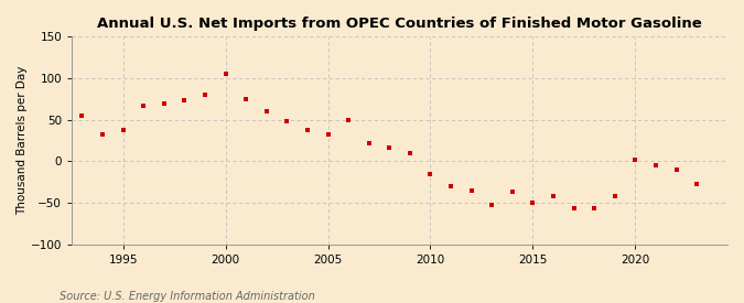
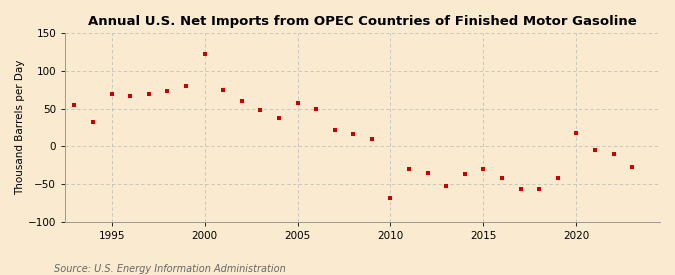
1995: 37 -> 70
2000: 105 -> 122
2005: 32 -> 58
2010: -15 -> -68
2015: -50 -> -30
2020: 2 -> 18
